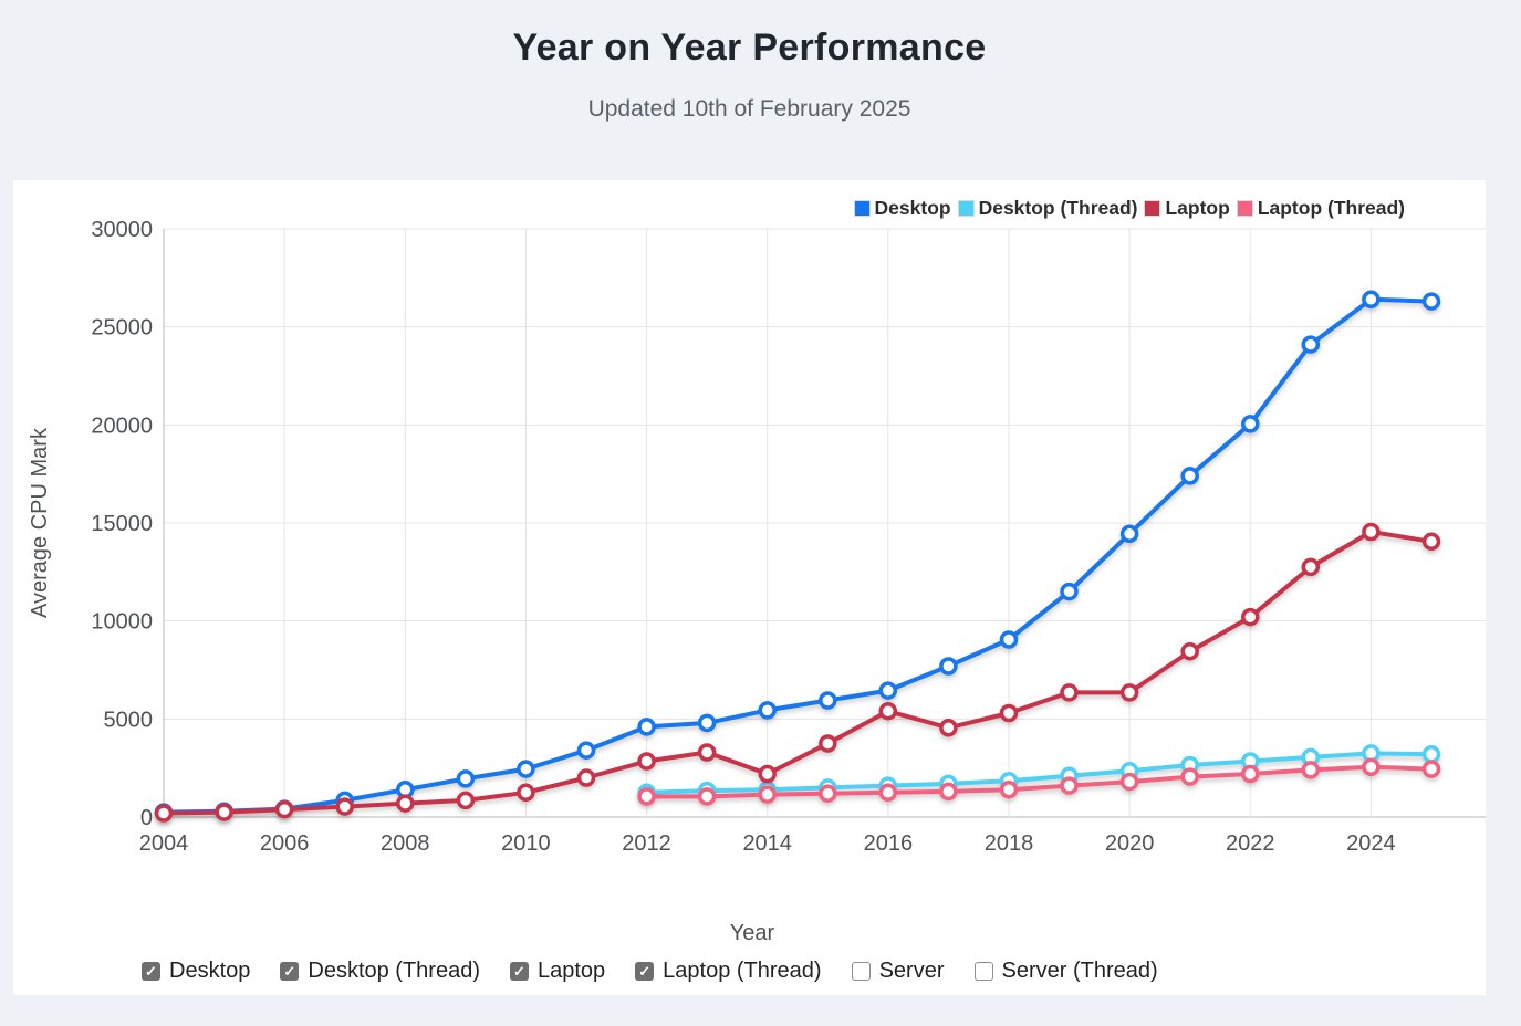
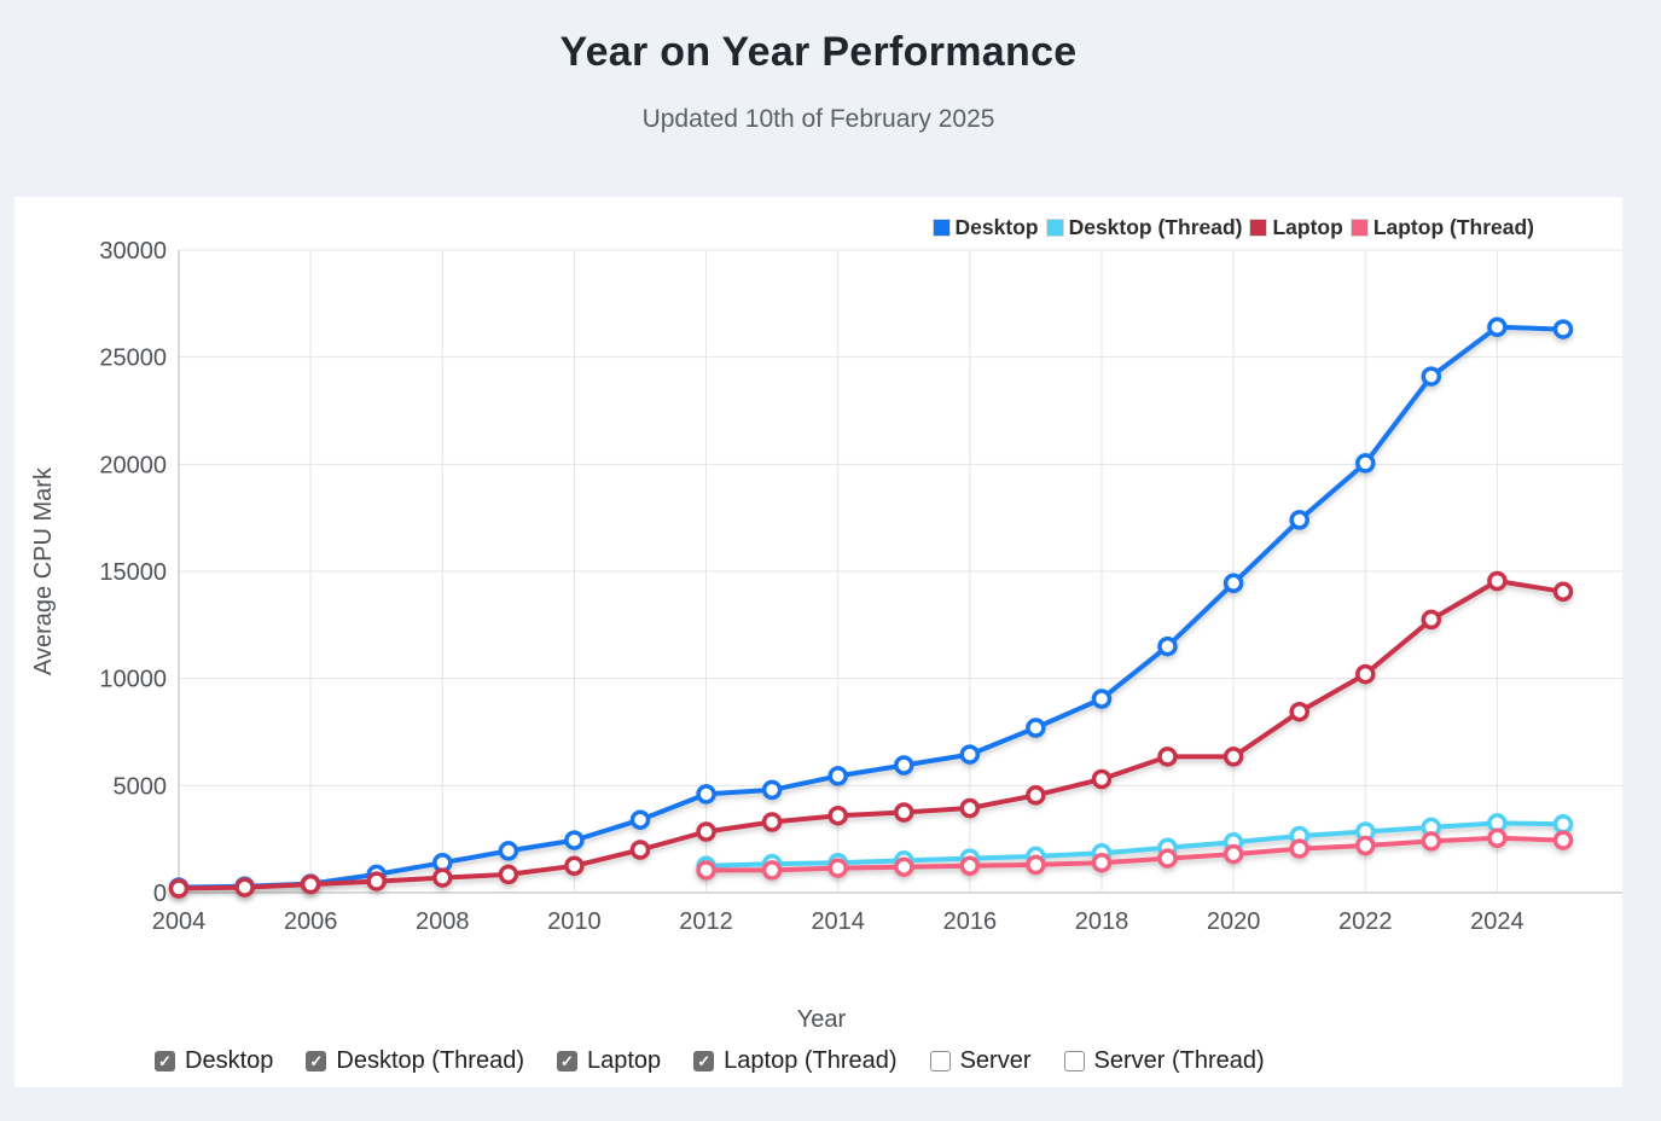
Laptop/2014: 2200 -> 3600
Laptop/2016: 5400 -> 4000
